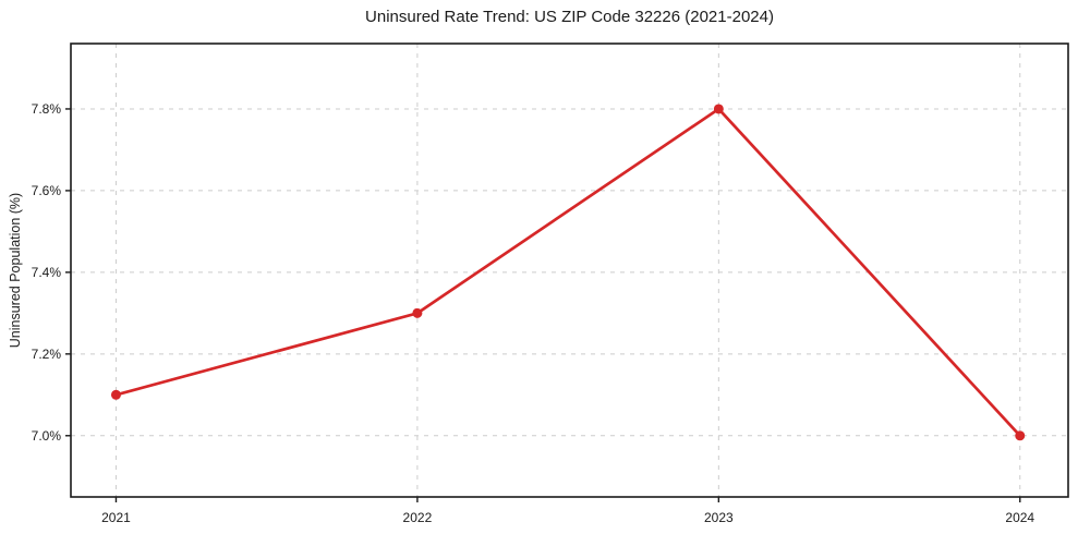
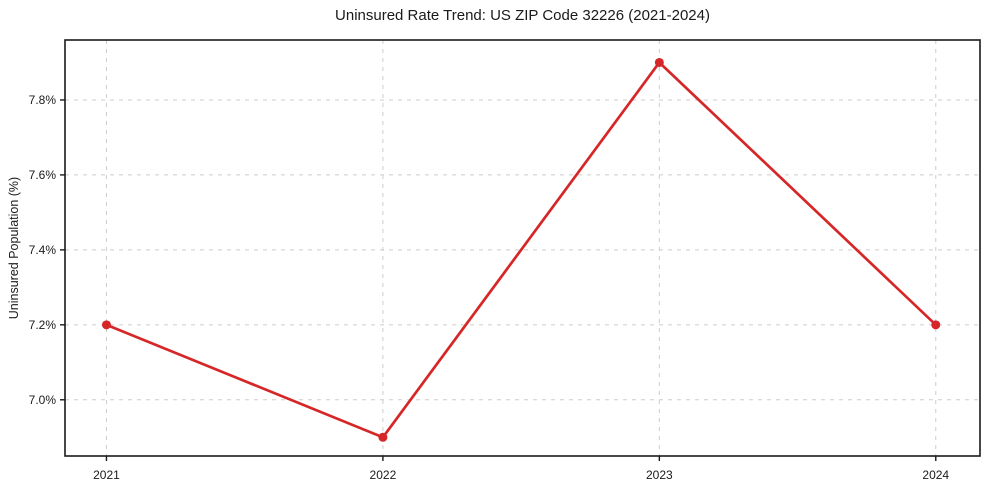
2021: 7.1% -> 7.2%
2022: 7.3% -> 6.9%
2023: 7.8% -> 7.9%
2024: 7.0% -> 7.2%
